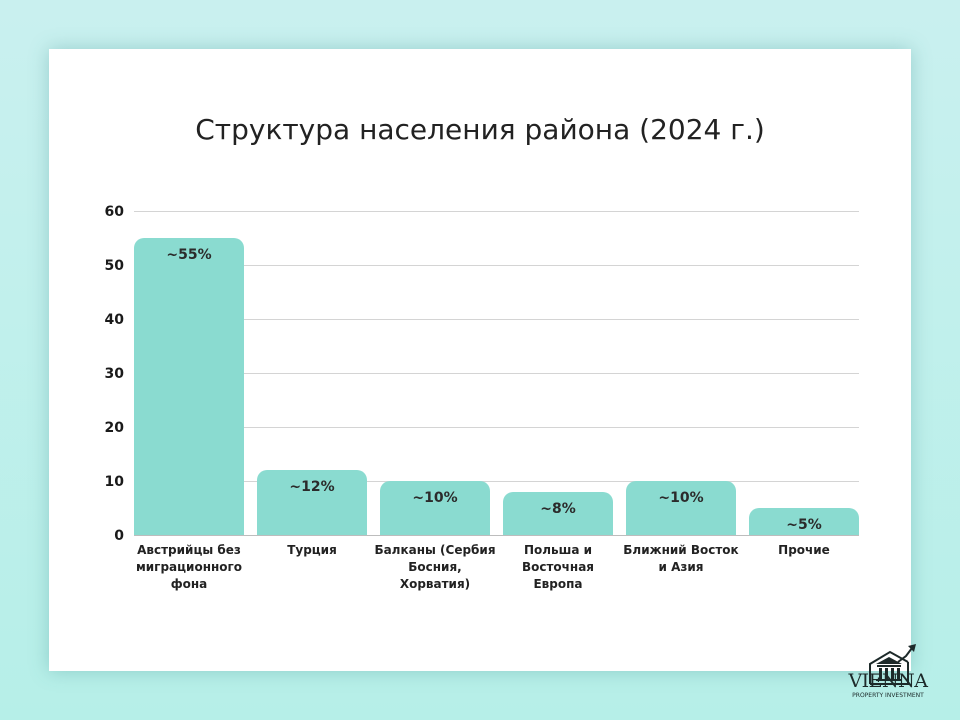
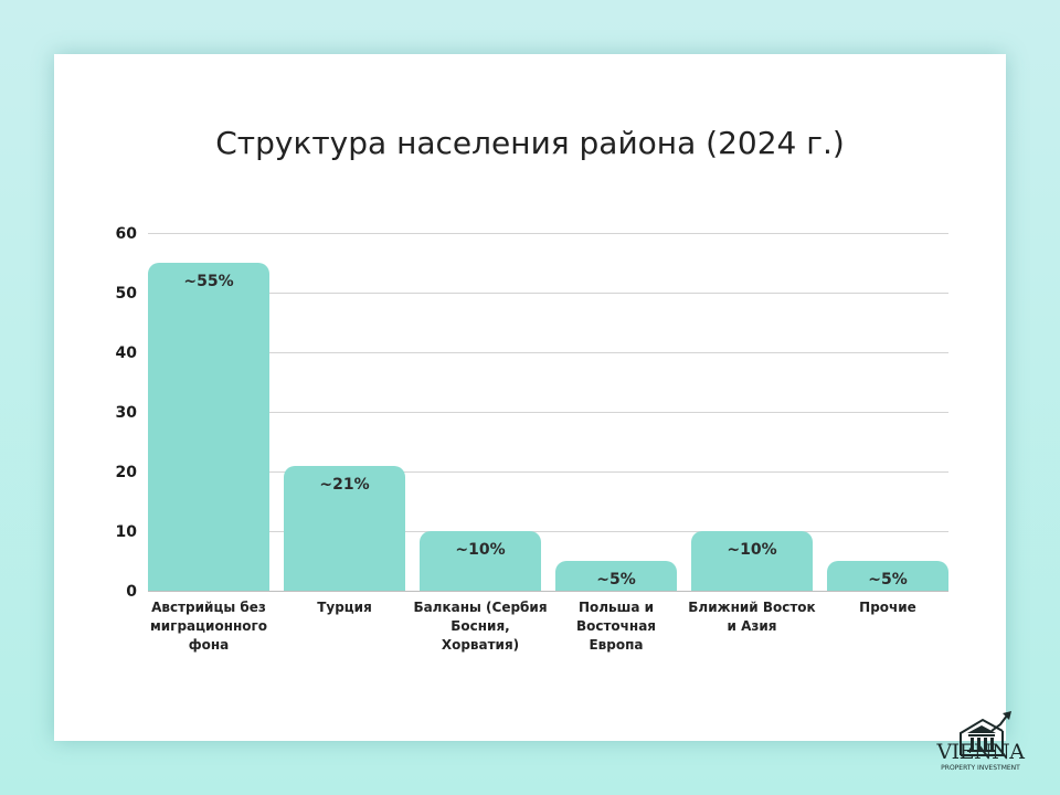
Турция: 12 -> 21
Польша и Восточная Европа: 8 -> 5
